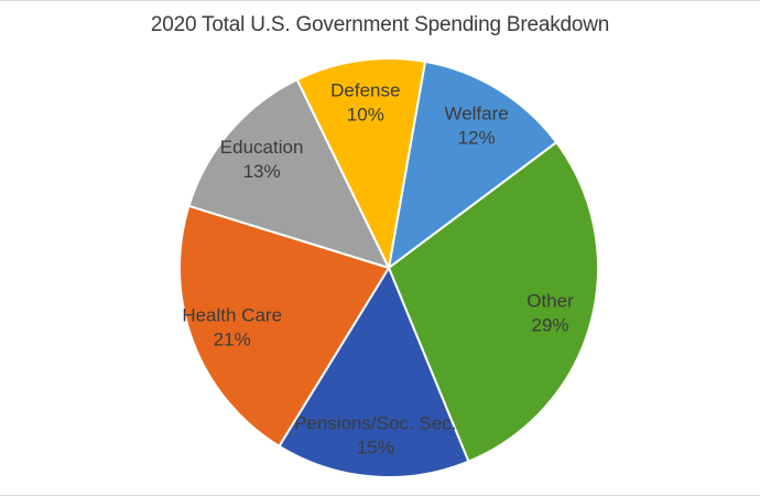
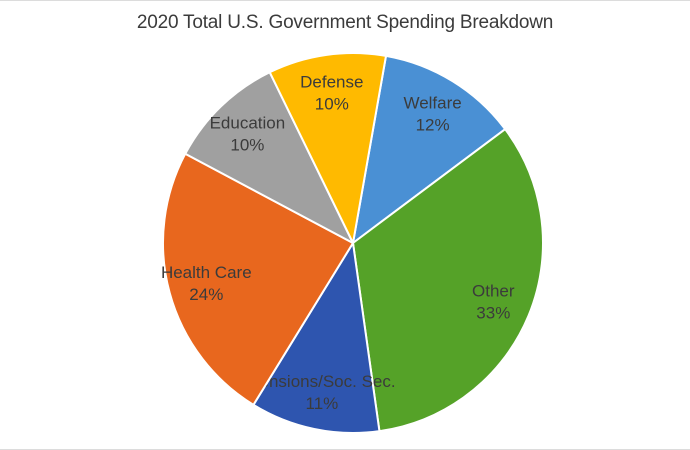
Other: 29% -> 33%
Pensions/Soc. Sec.: 15% -> 11%
Health Care: 21% -> 24%
Education: 13% -> 10%
